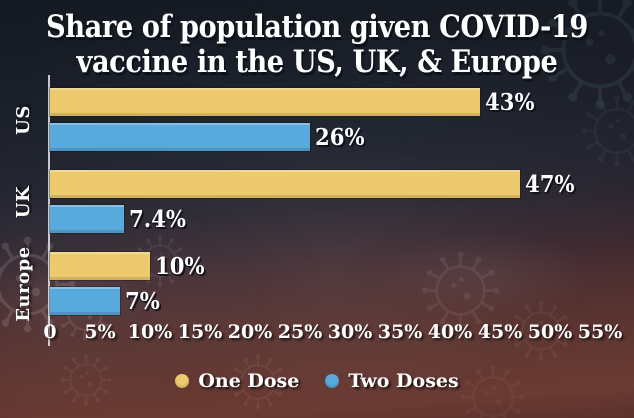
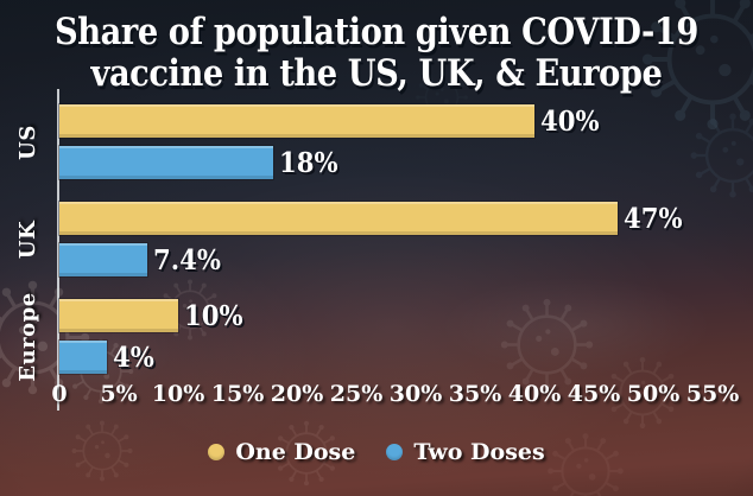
One Dose/US: 43% -> 40%
Two Doses/US: 26% -> 18%
Two Doses/Europe: 7% -> 4%
